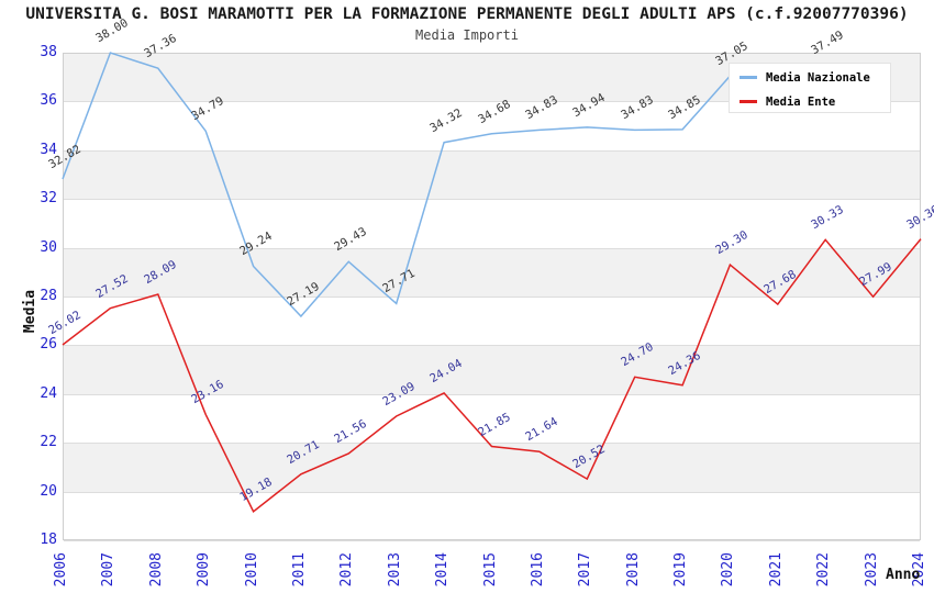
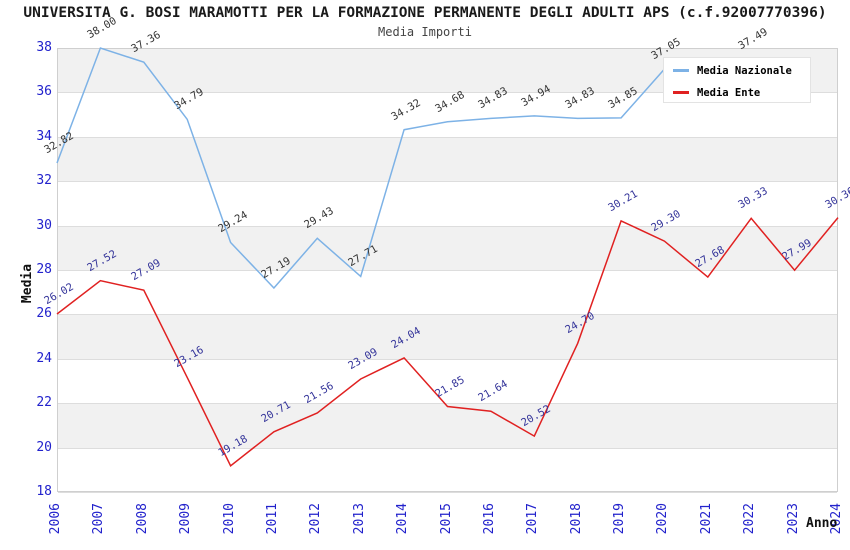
Media Ente/2008: 28.09 -> 27.09
Media Ente/2019: 24.36 -> 30.21
